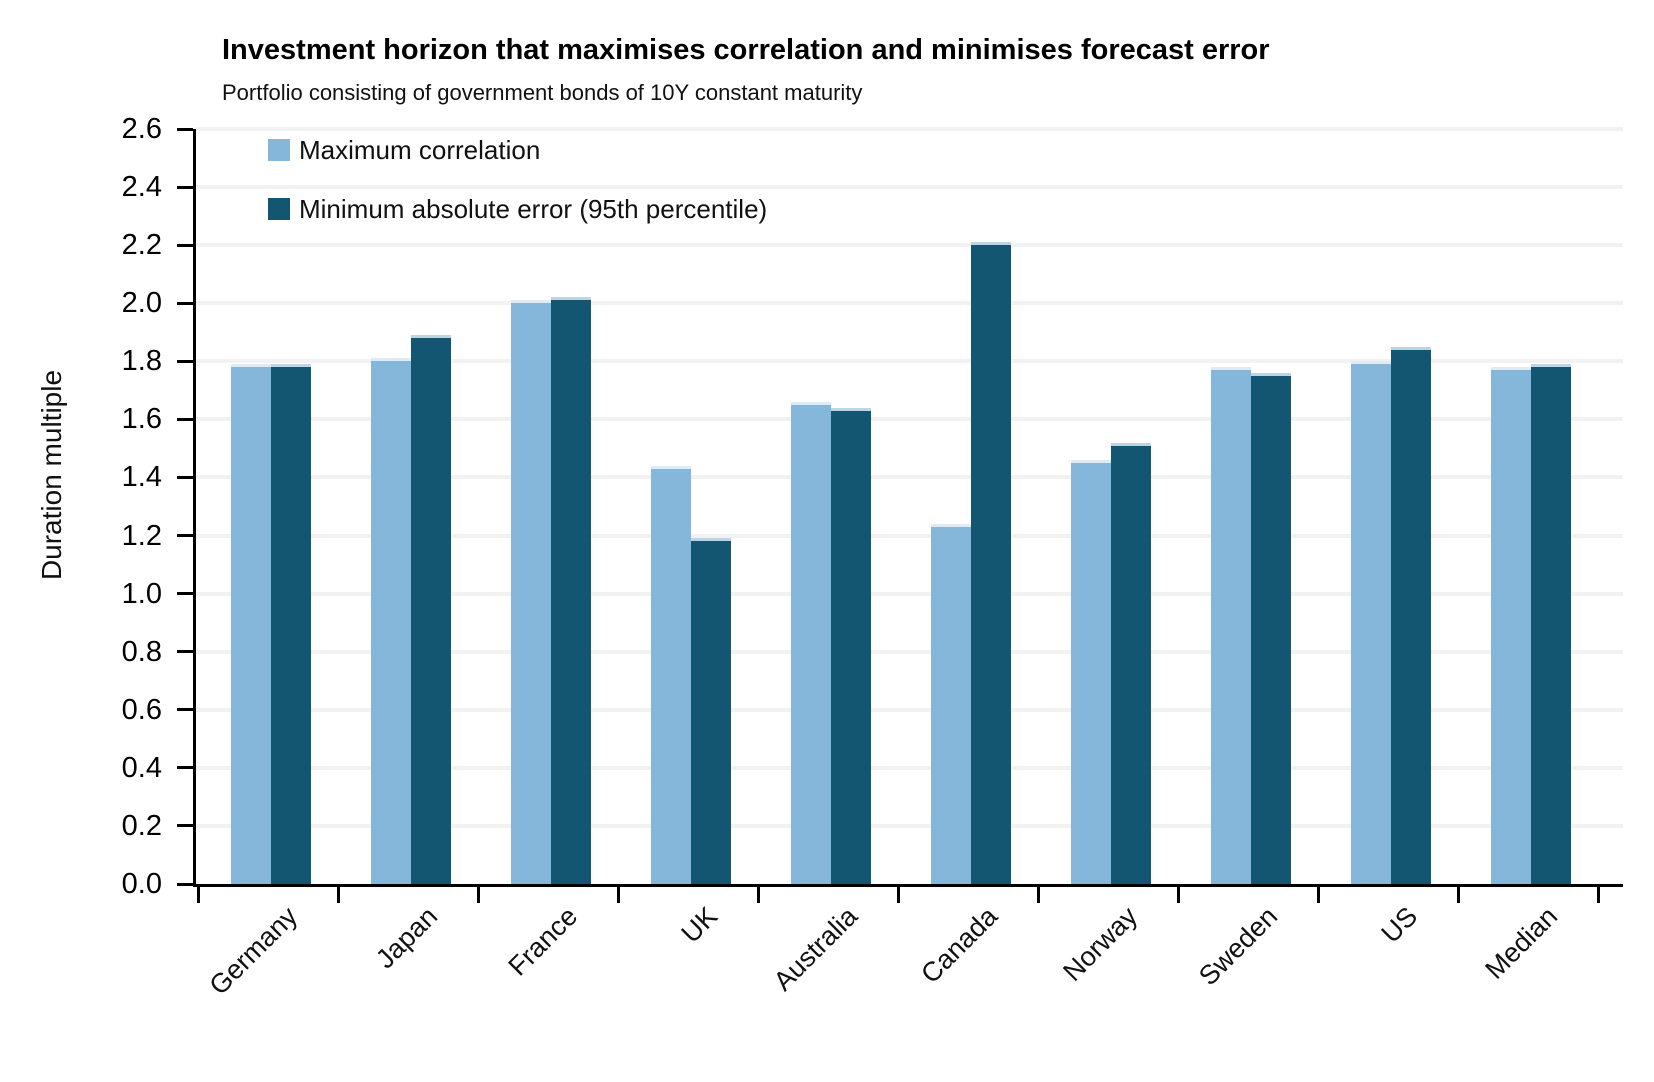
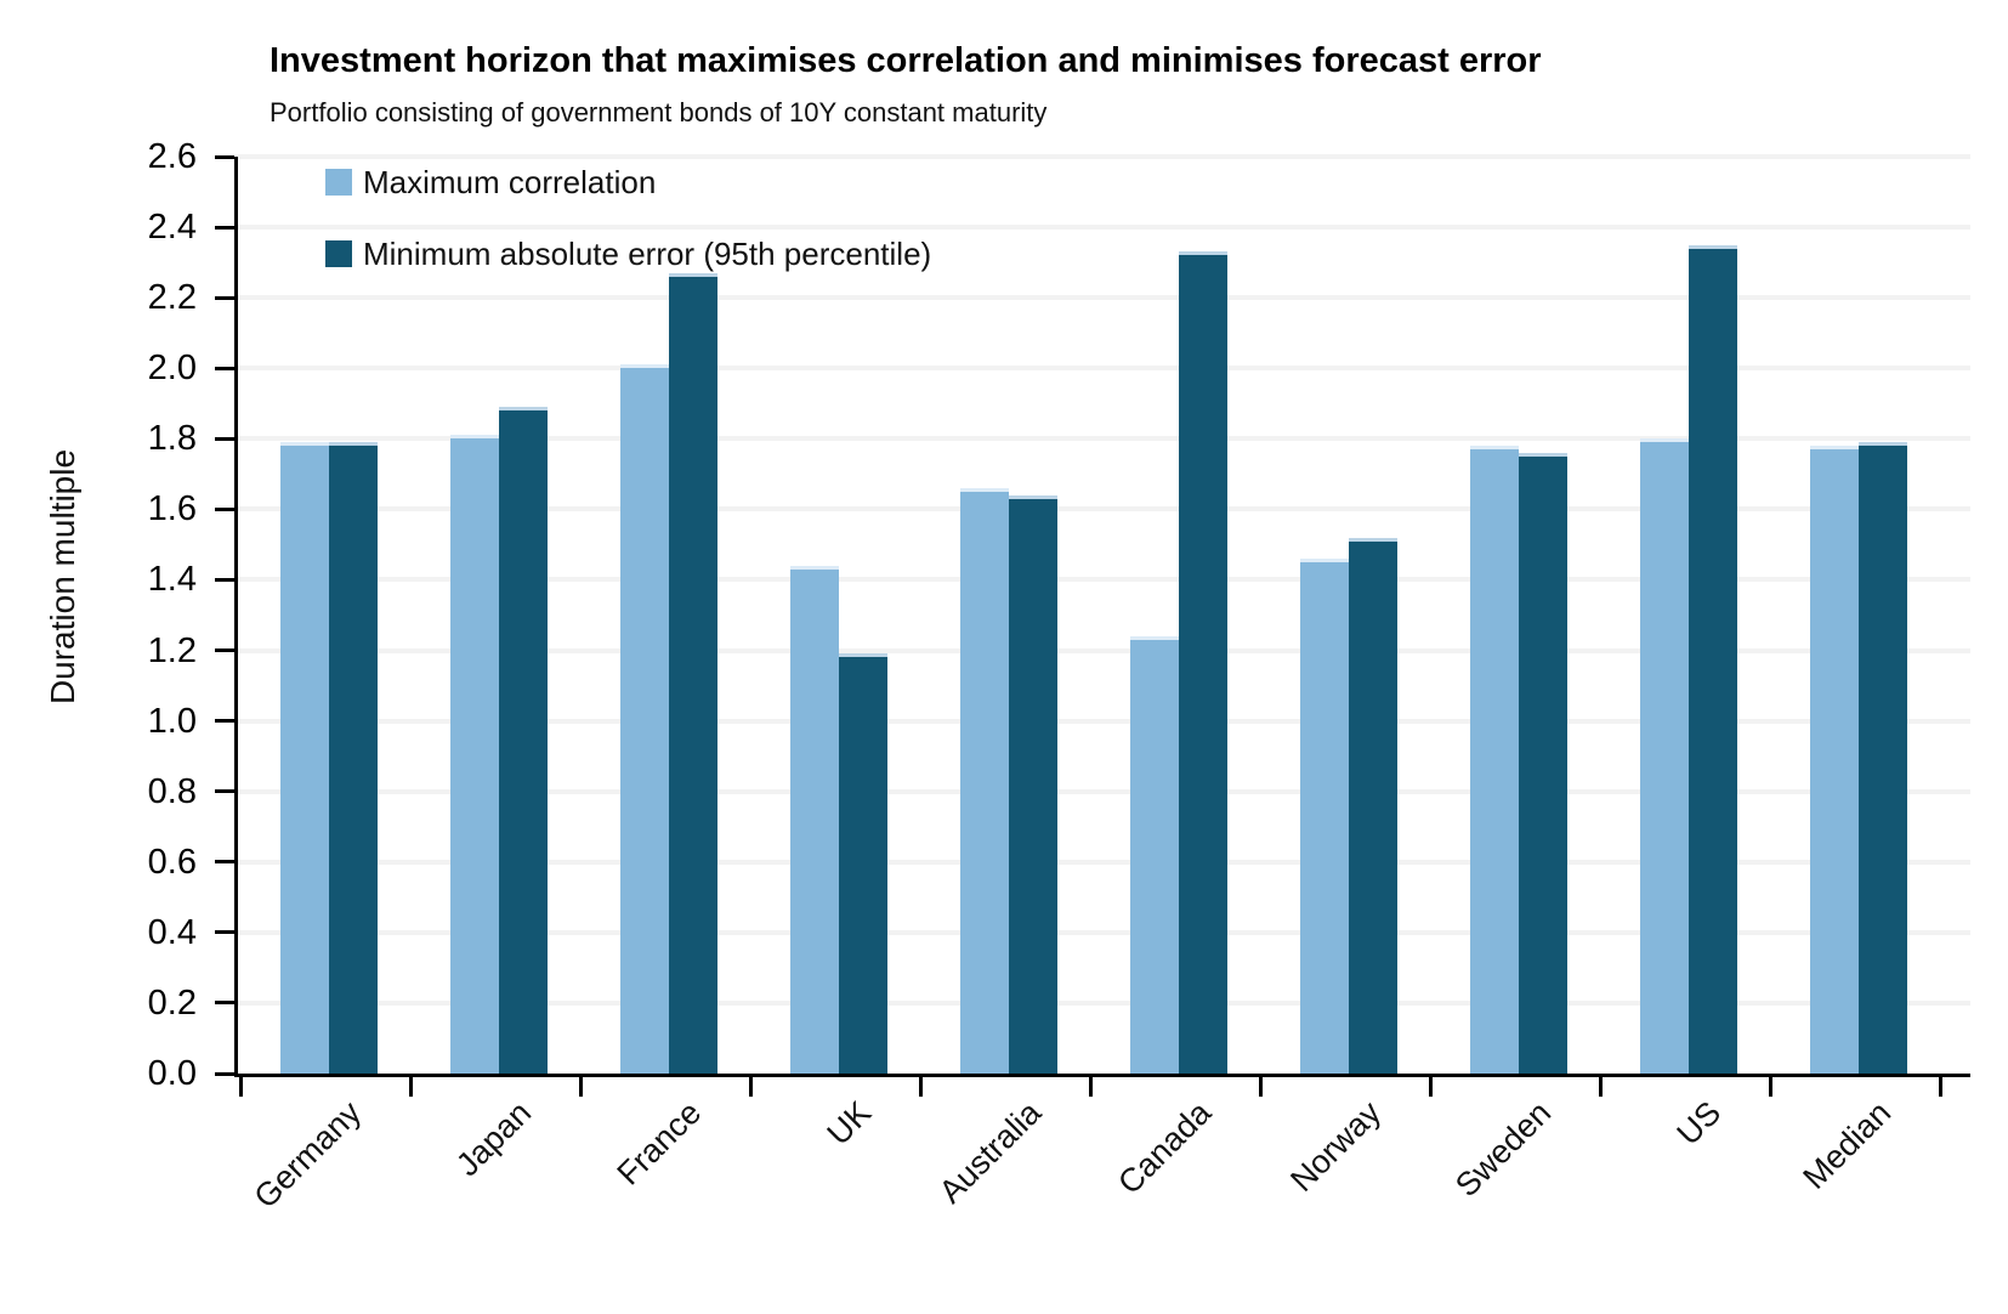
Minimum absolute error (95th percentile)/France: 2.02 -> 2.27
Minimum absolute error (95th percentile)/Canada: 2.21 -> 2.33
Minimum absolute error (95th percentile)/US: 1.85 -> 2.35
